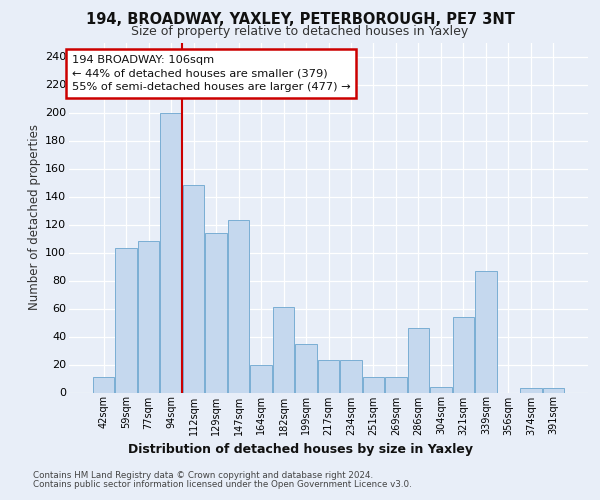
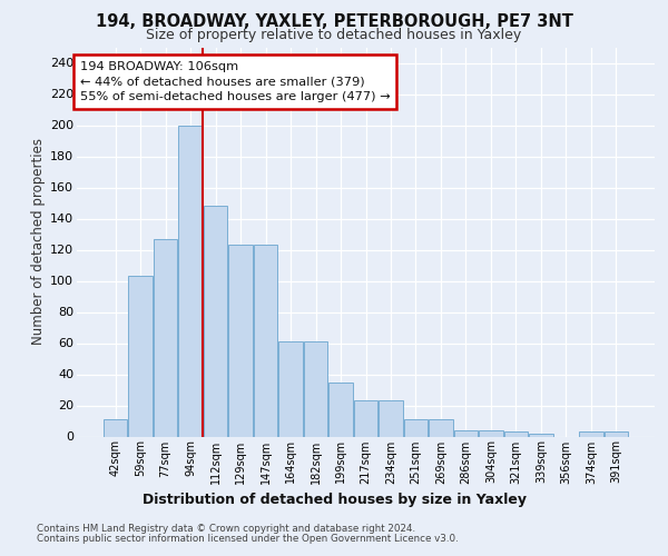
77sqm: 108 -> 127
129sqm: 114 -> 123
164sqm: 20 -> 61
286sqm: 46 -> 4
321sqm: 54 -> 3
339sqm: 87 -> 2
